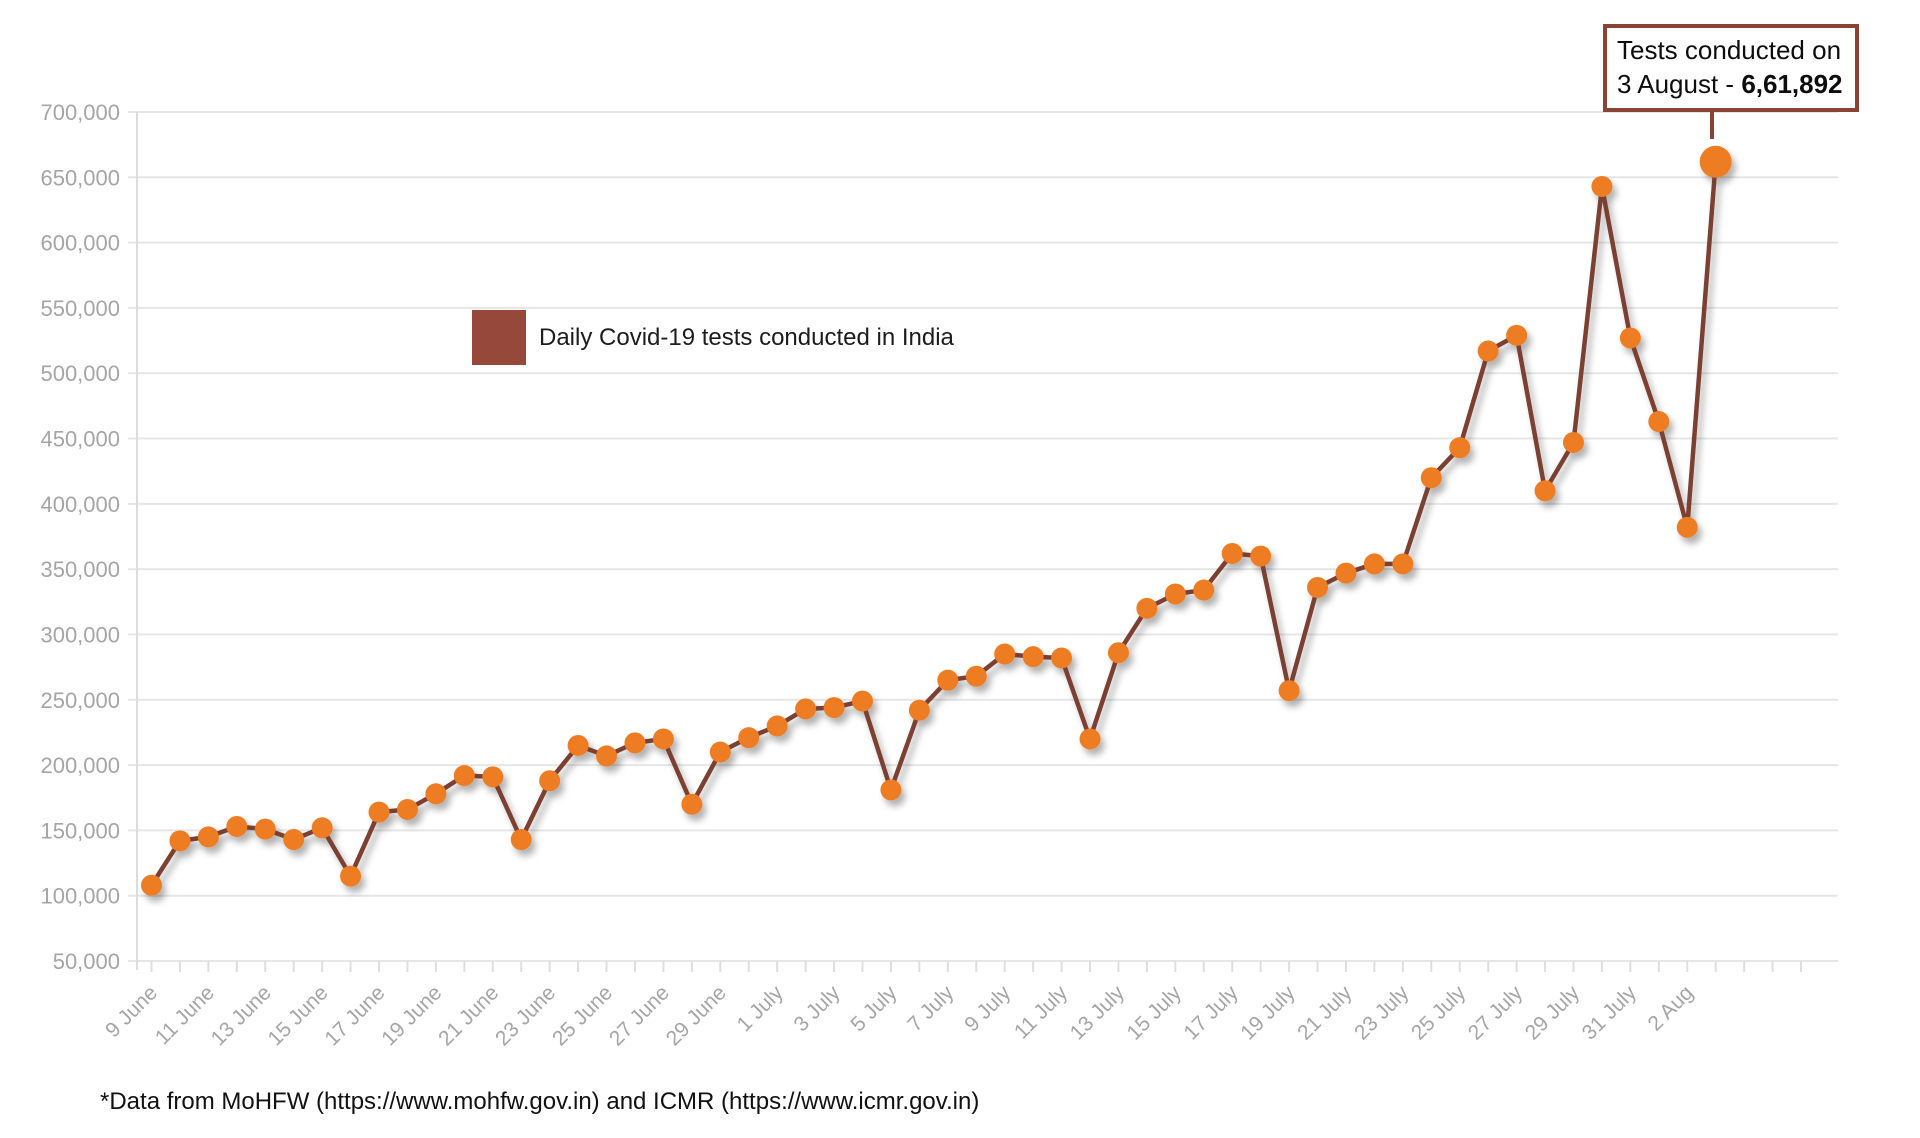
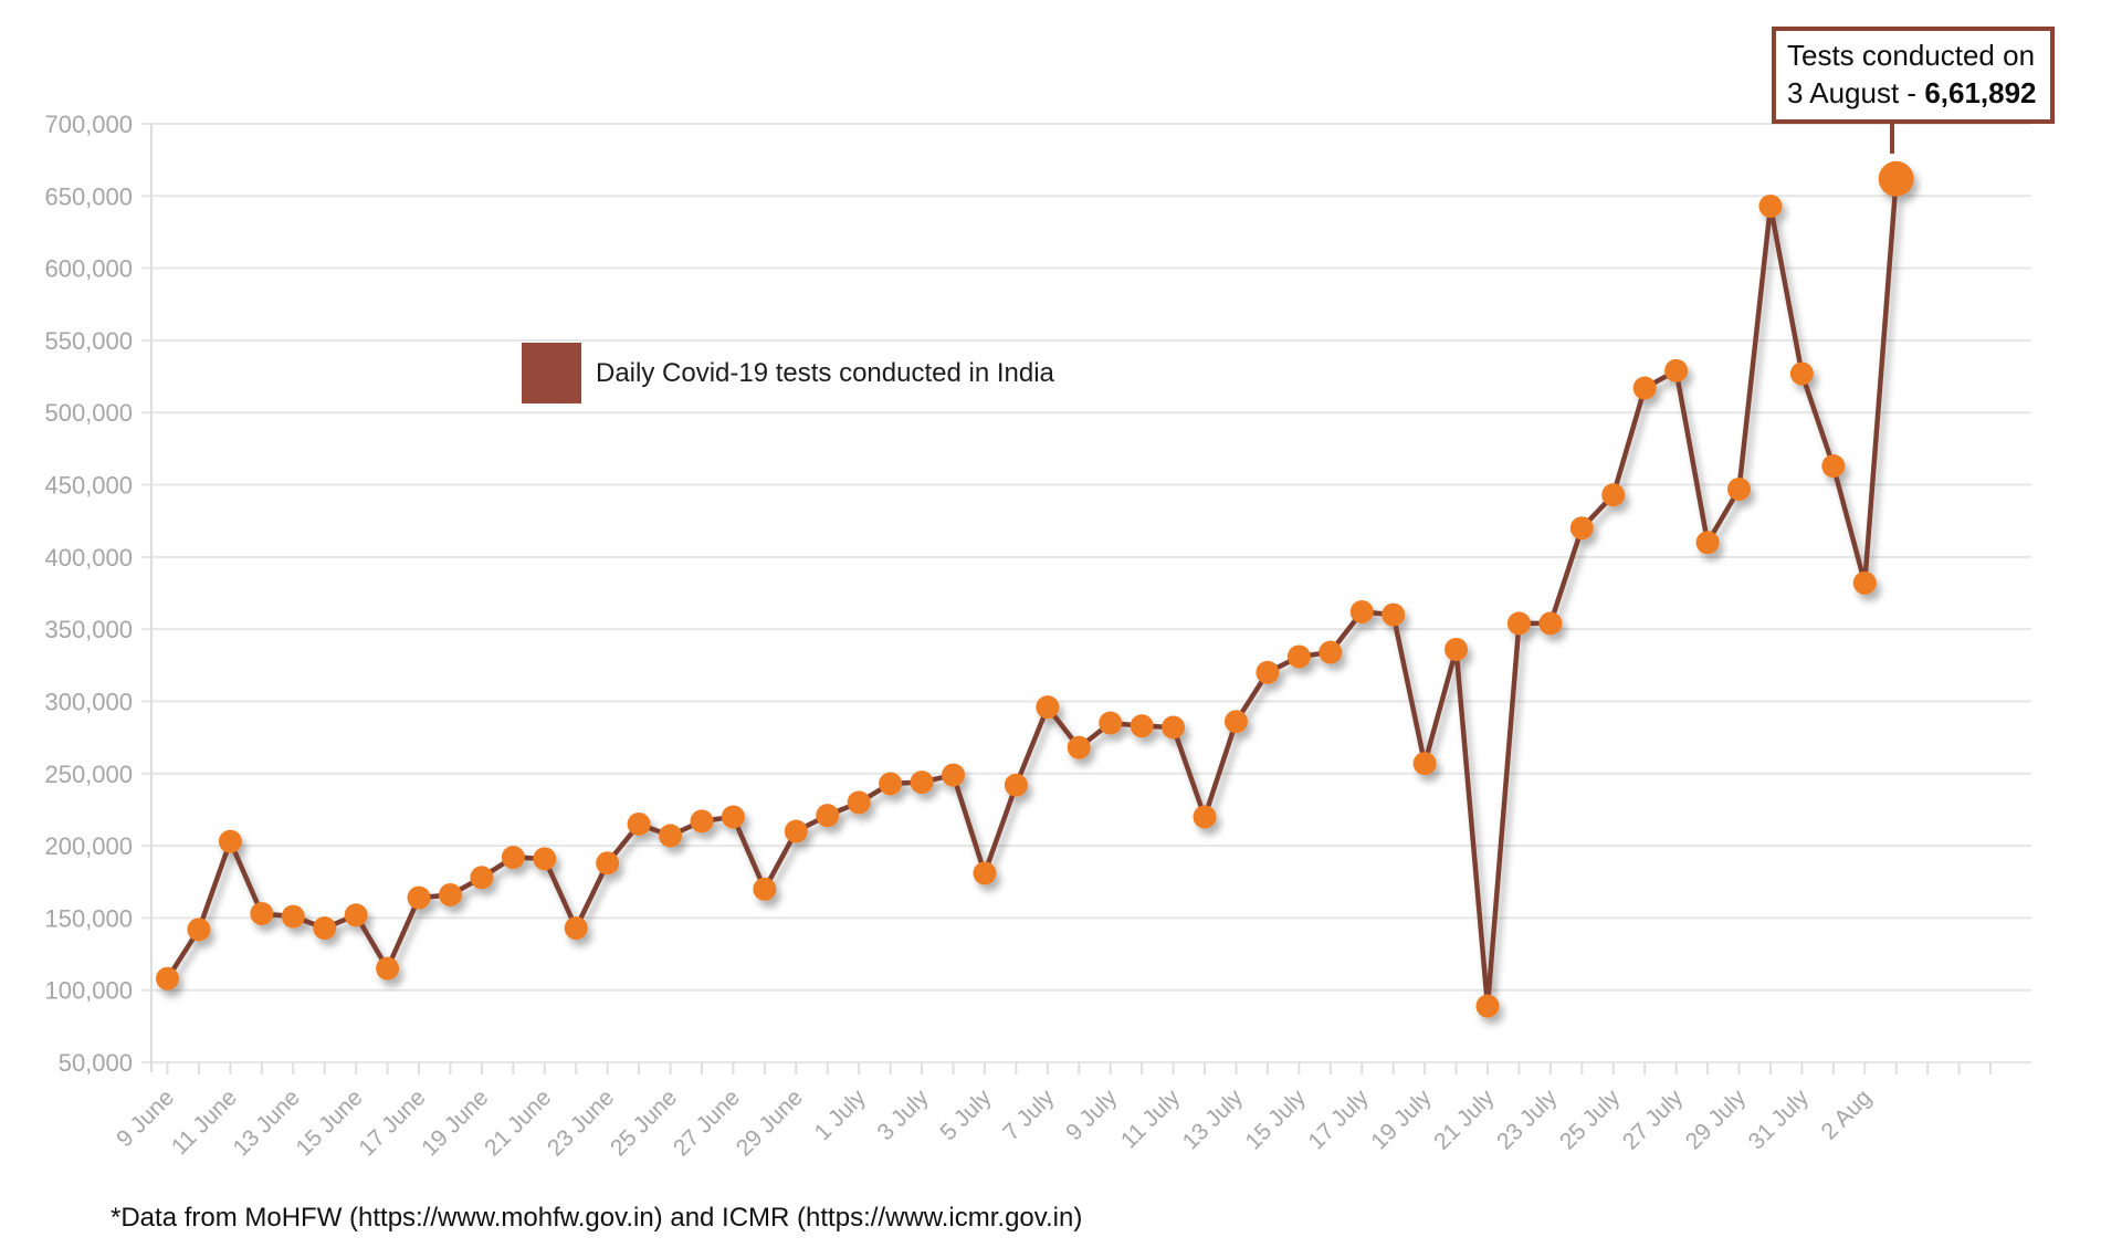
11 June: 145000 -> 203000
7 July: 265000 -> 296000
21 July: 347000 -> 89000
